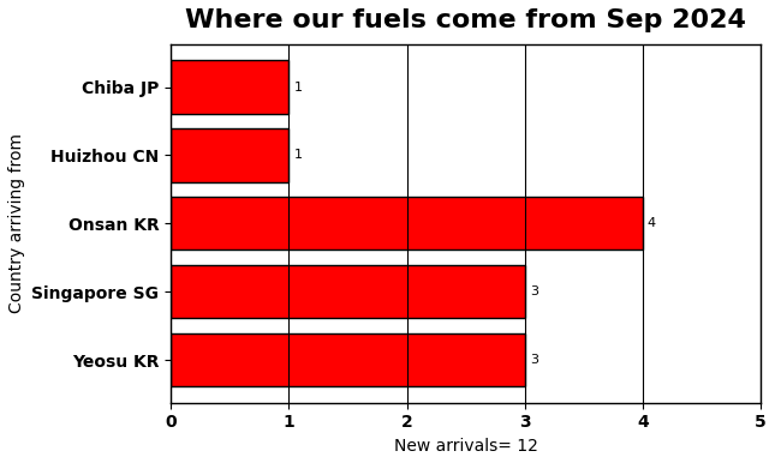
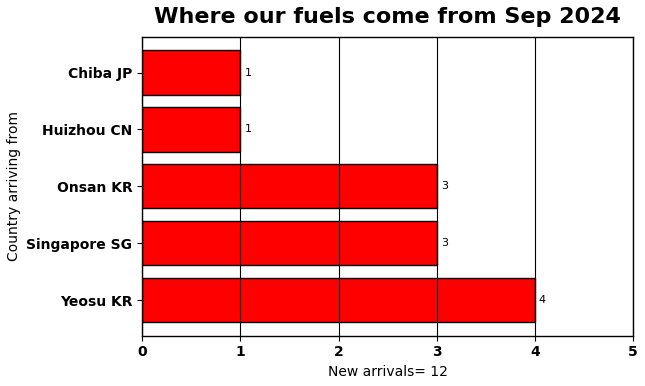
Onsan KR: 4 -> 3
Yeosu KR: 3 -> 4
